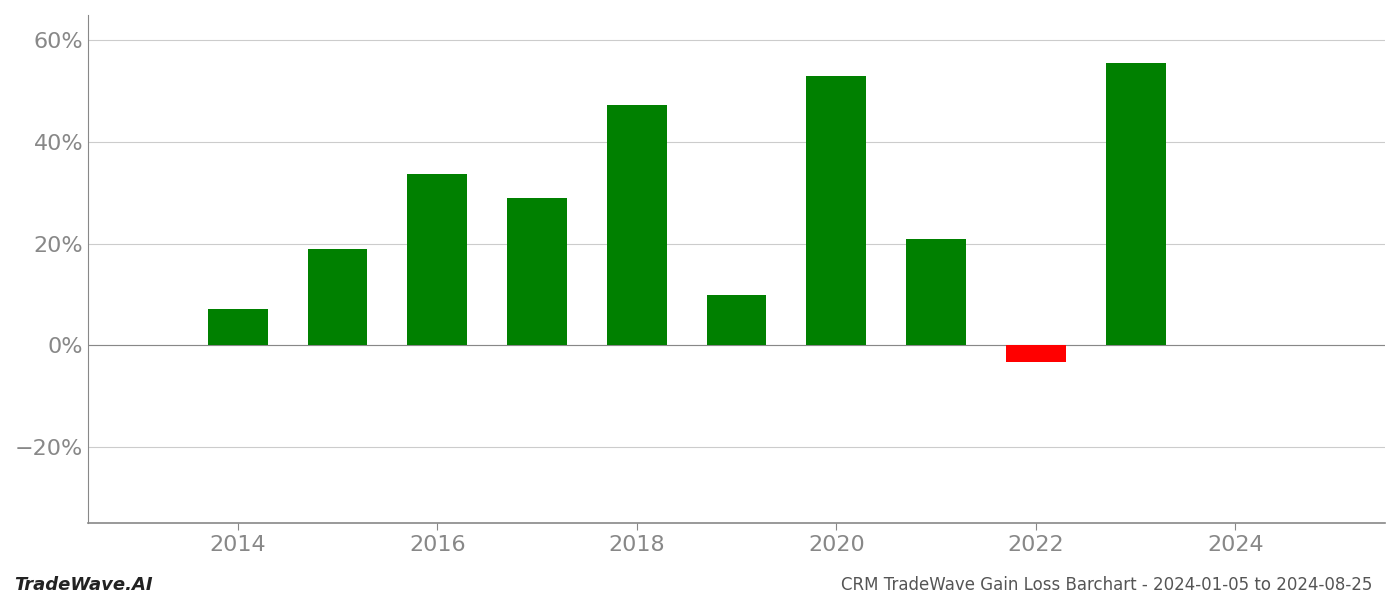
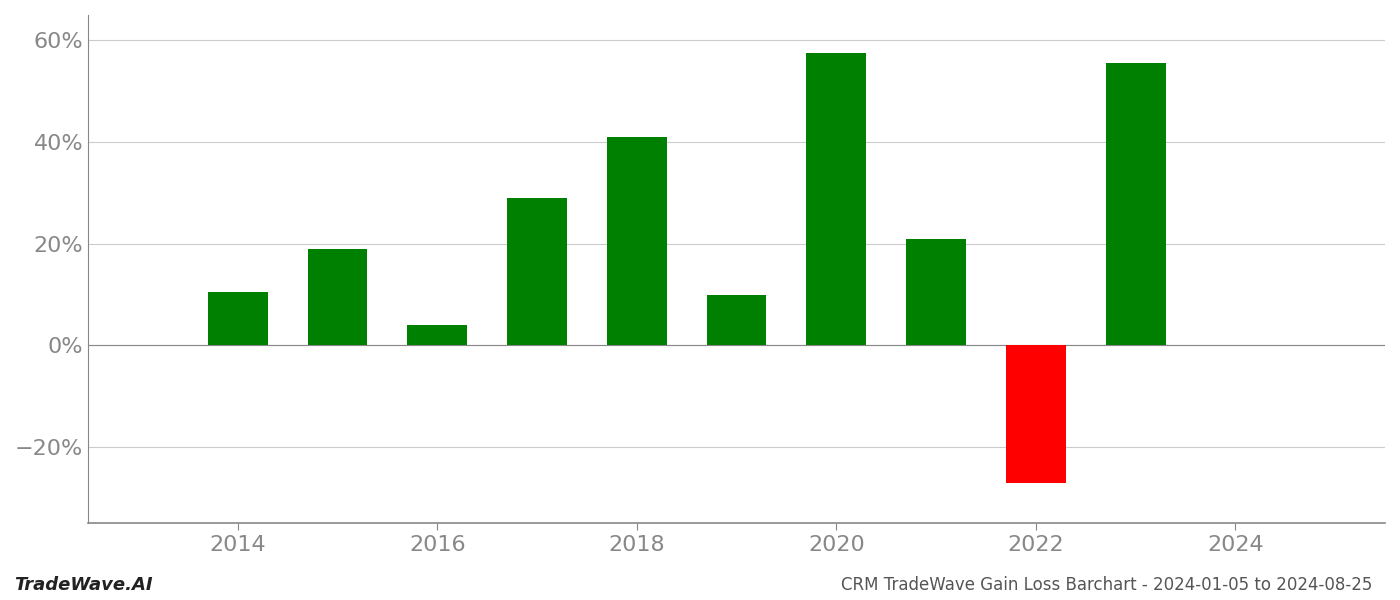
2014: 7.2% -> 10.5%
2016: 33.8% -> 4.0%
2018: 47.2% -> 41.0%
2020: 53.0% -> 57.5%
2022: -3.2% -> -27.0%
